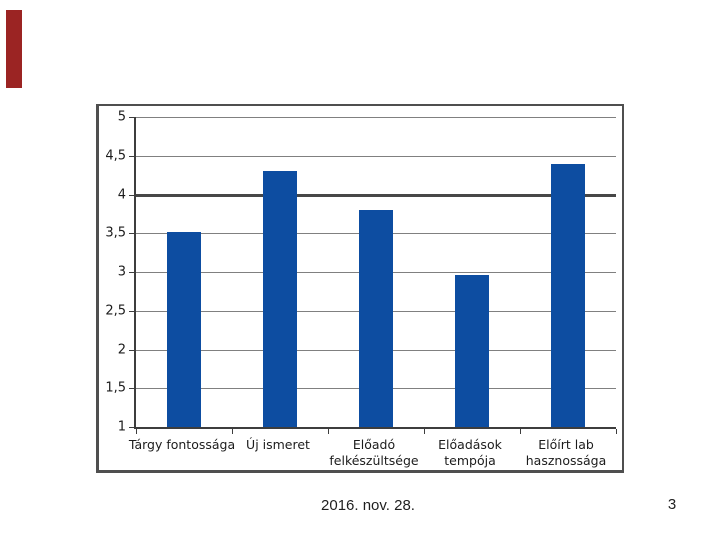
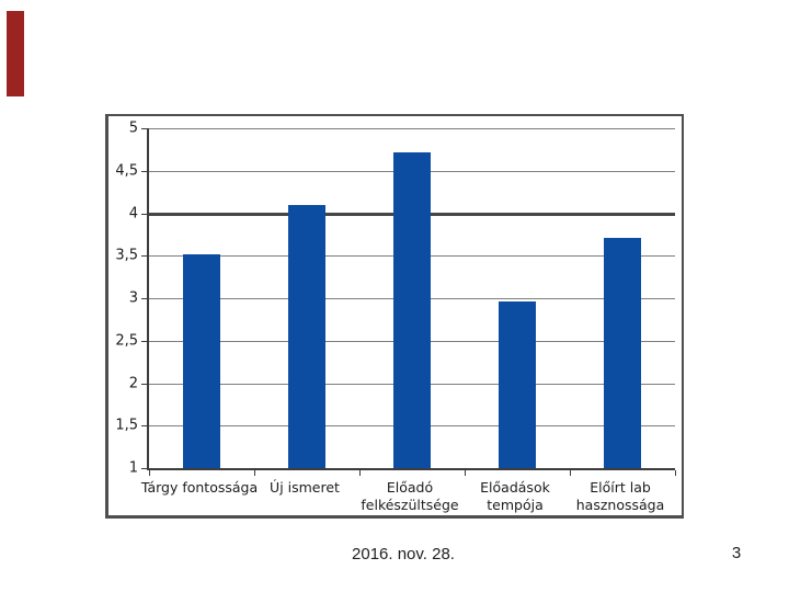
Új ismeret: 4.3 -> 4.1
Előadó felkészültsége: 3.8 -> 4.7
Előírt lab hasznossága: 4.4 -> 3.7
